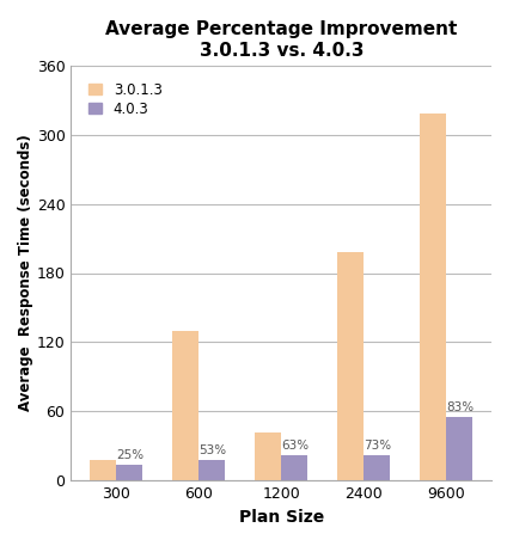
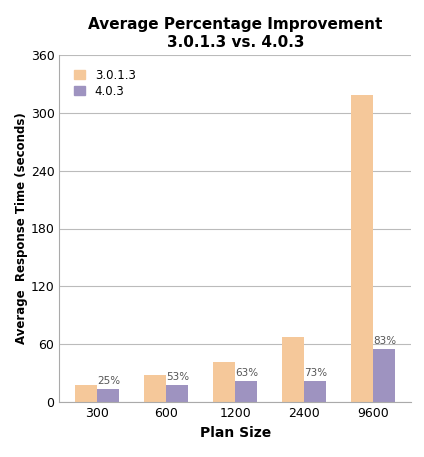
3.0.1.3/600: 130 -> 28
3.0.1.3/2400: 198 -> 68
